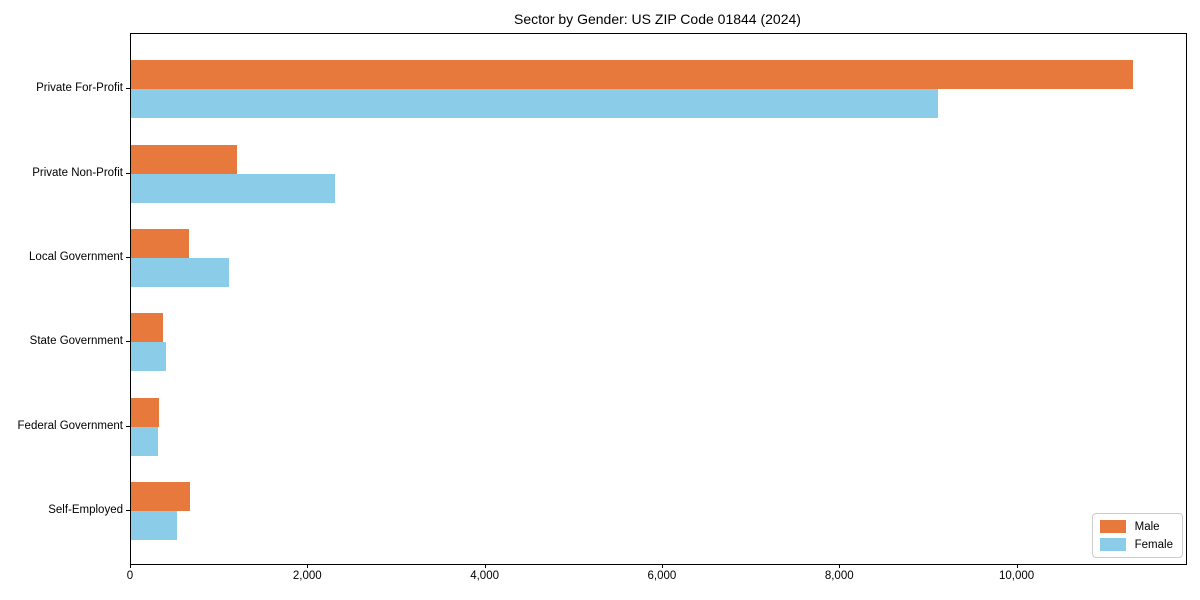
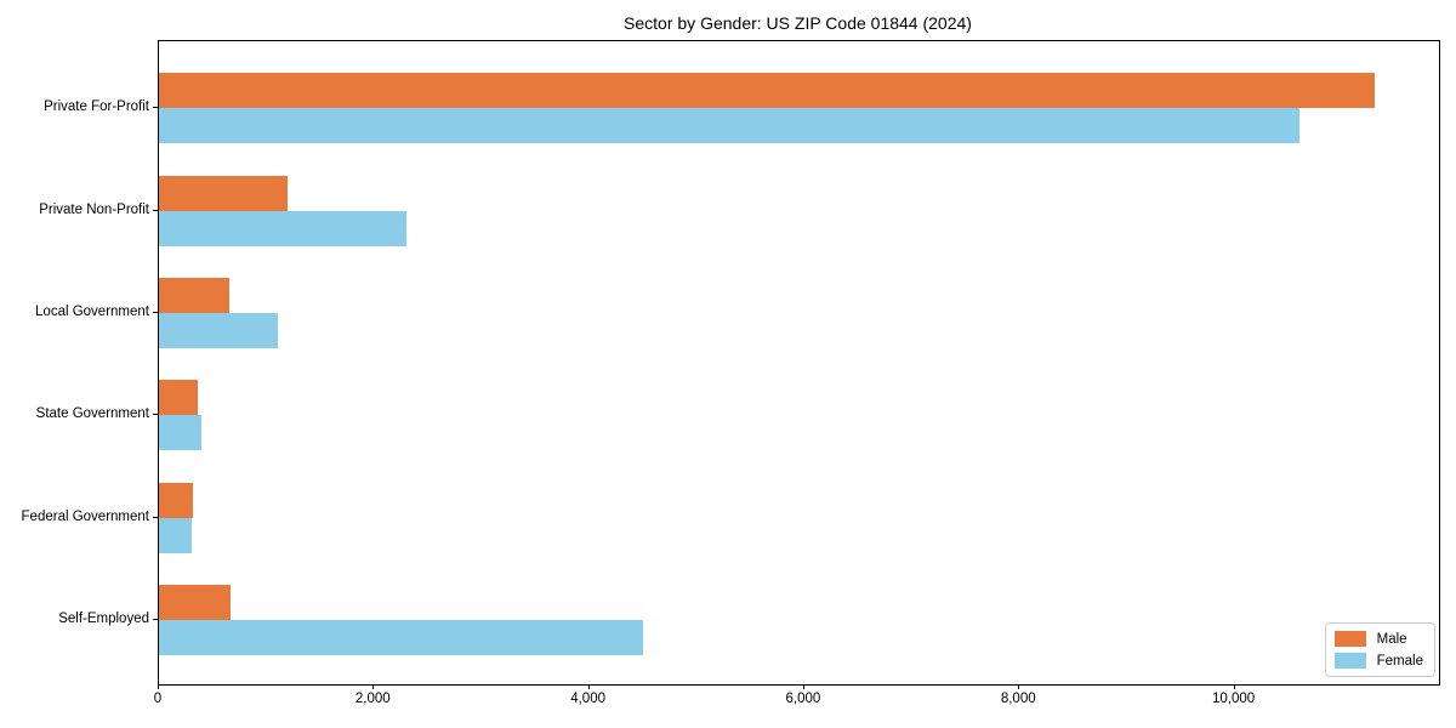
Female/Private For-Profit: 9100 -> 10600
Female/Self-Employed: 500 -> 4500
